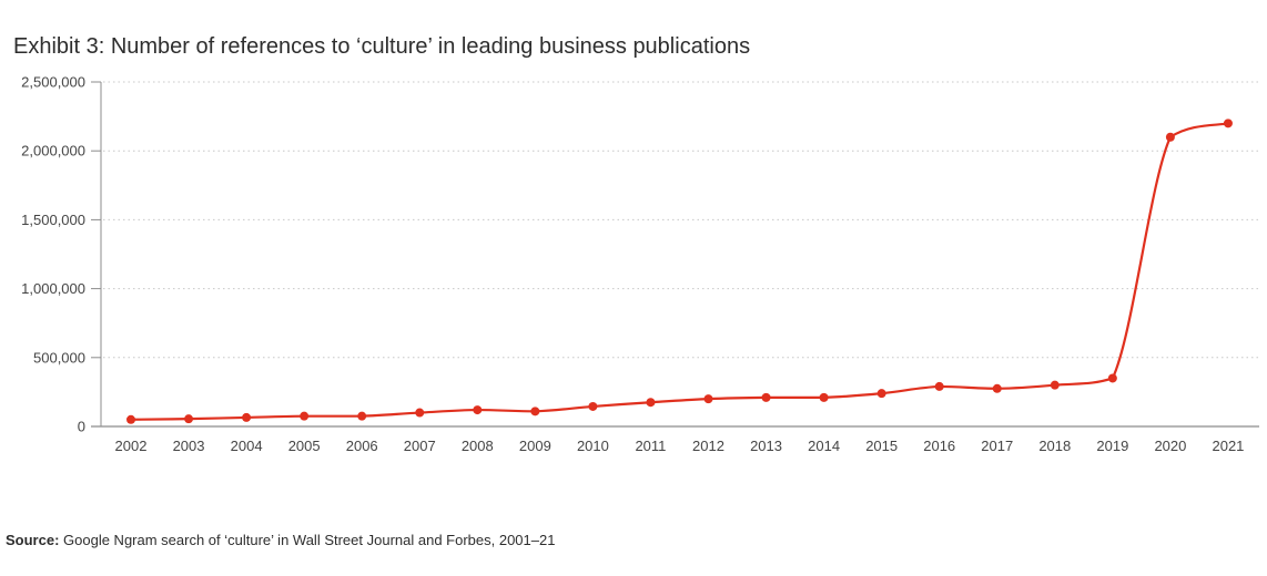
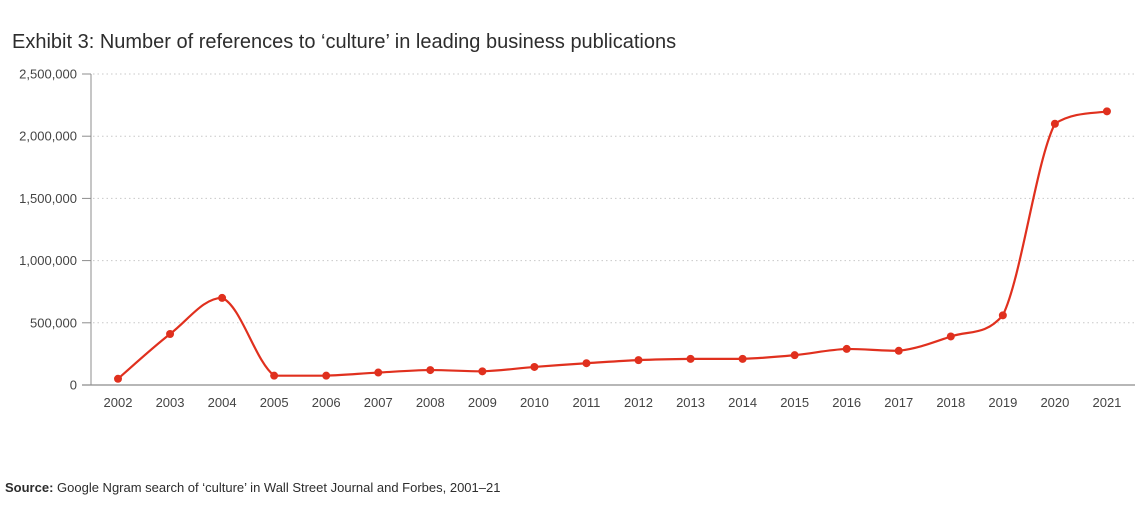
2003: 60000 -> 410000
2004: 60000 -> 700000
2018: 300000 -> 390000
2019: 350000 -> 560000
